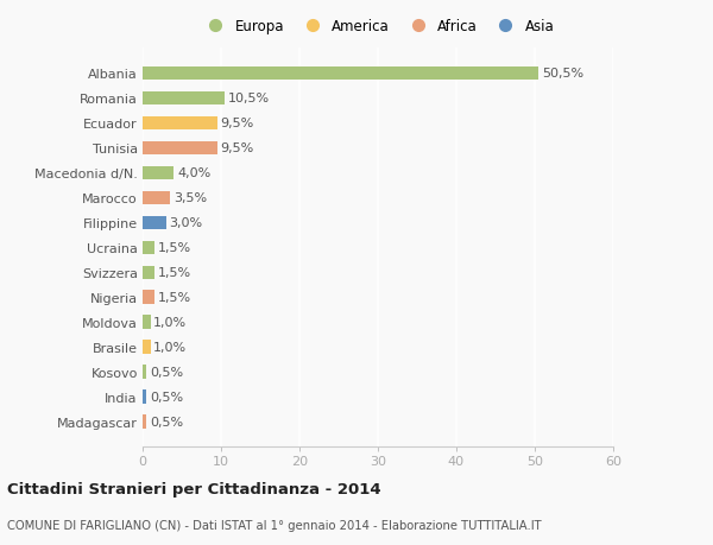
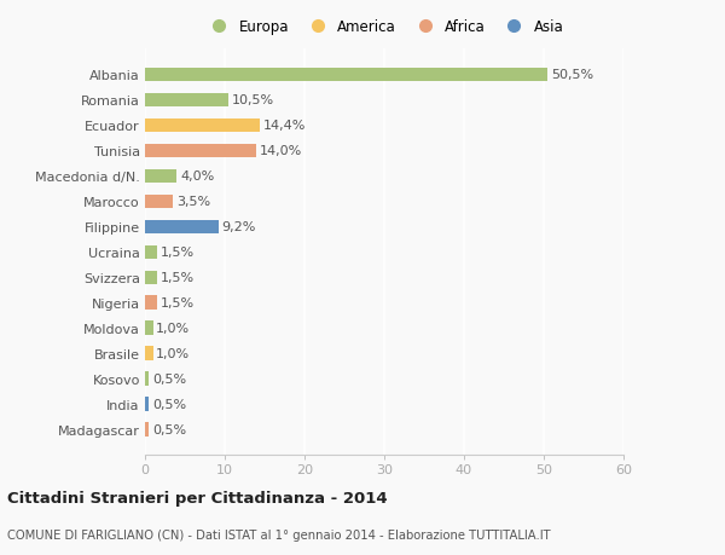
Ecuador: 9,5% -> 14,4%
Tunisia: 9,5% -> 14,0%
Filippine: 3,0% -> 9,2%
